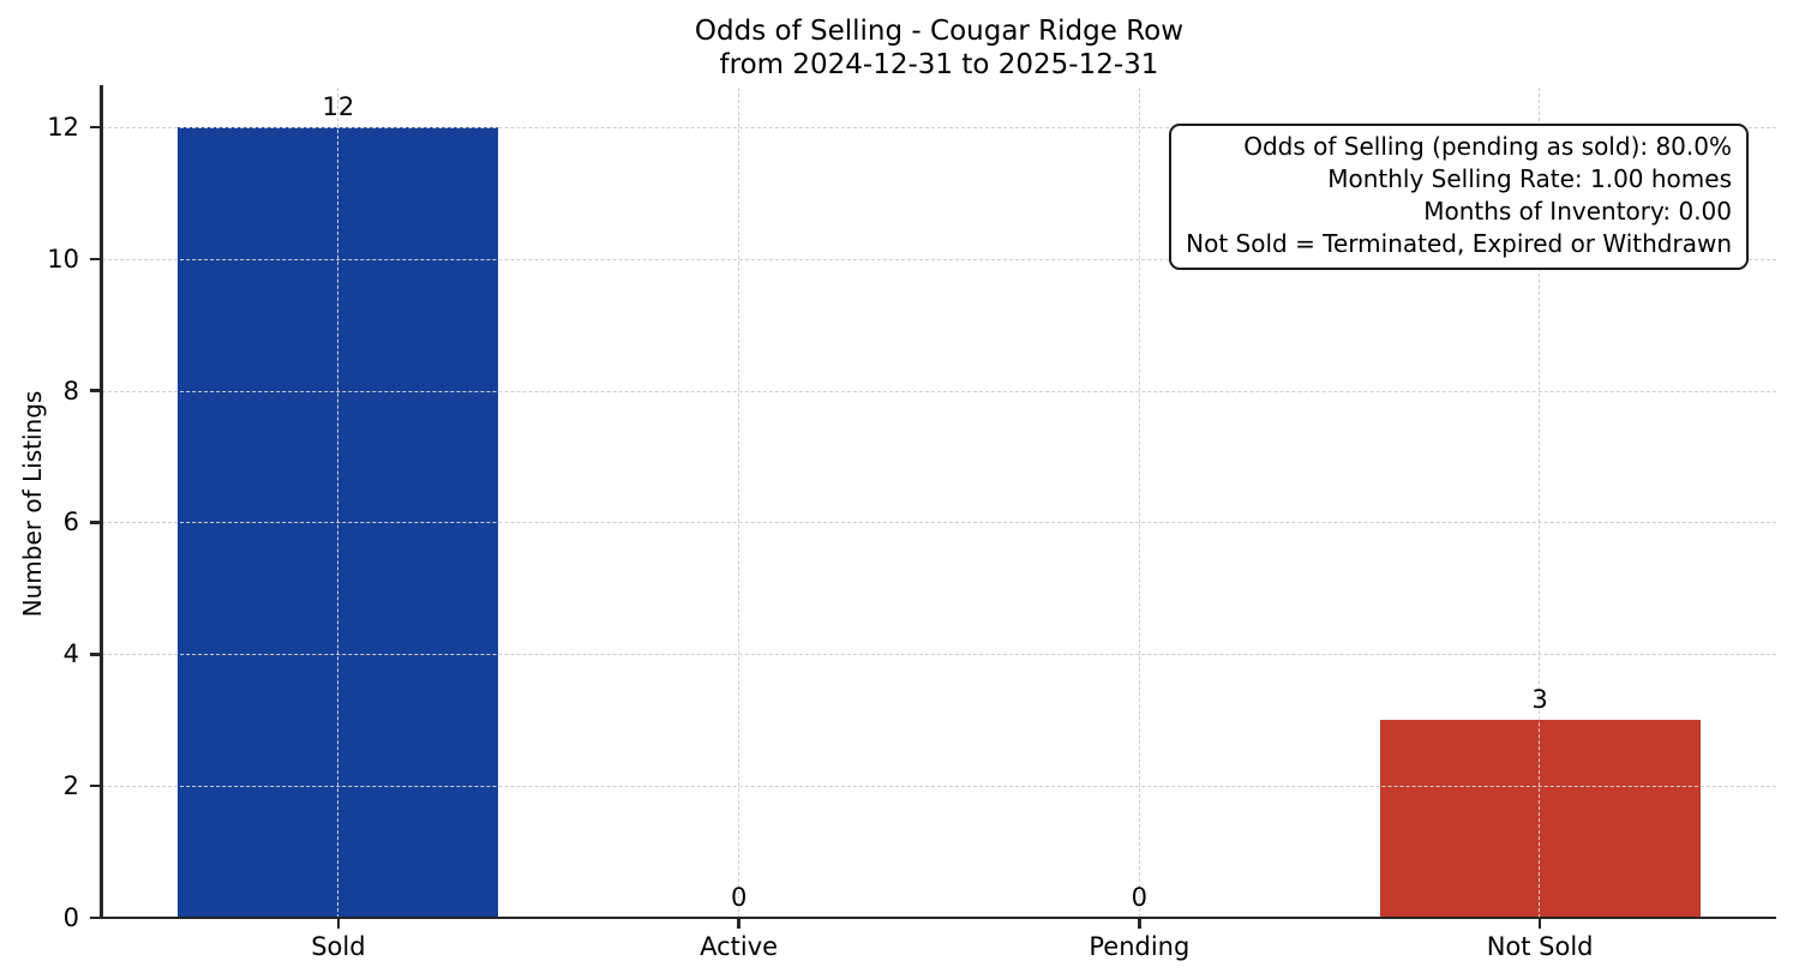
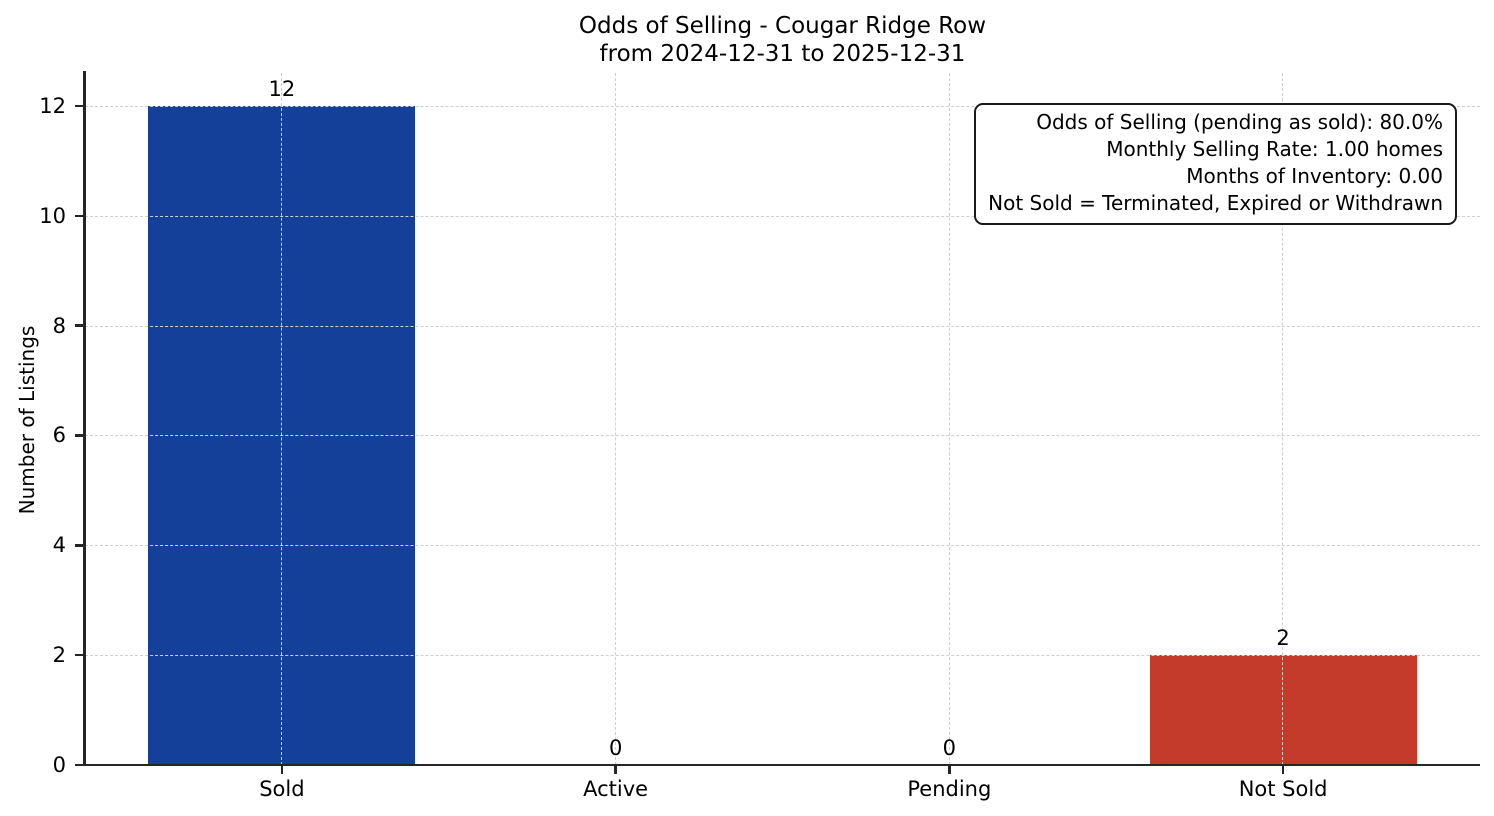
Not Sold: 3 -> 2
